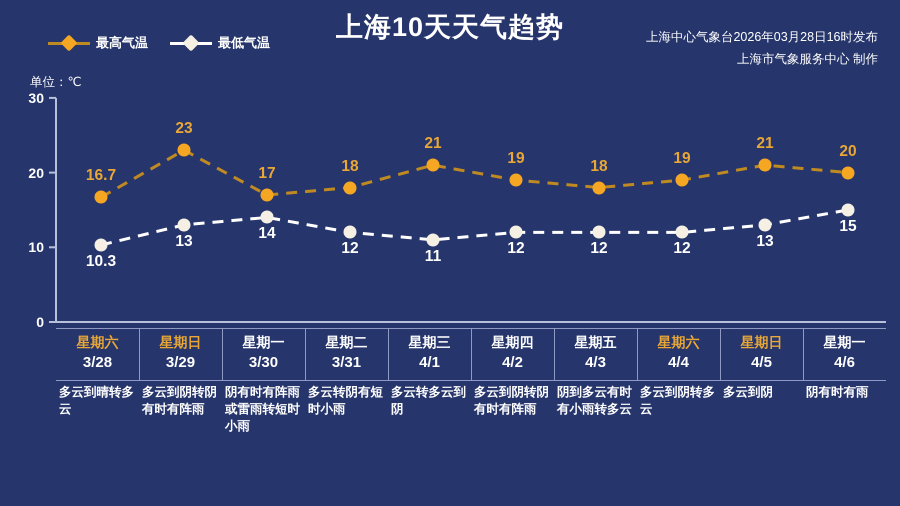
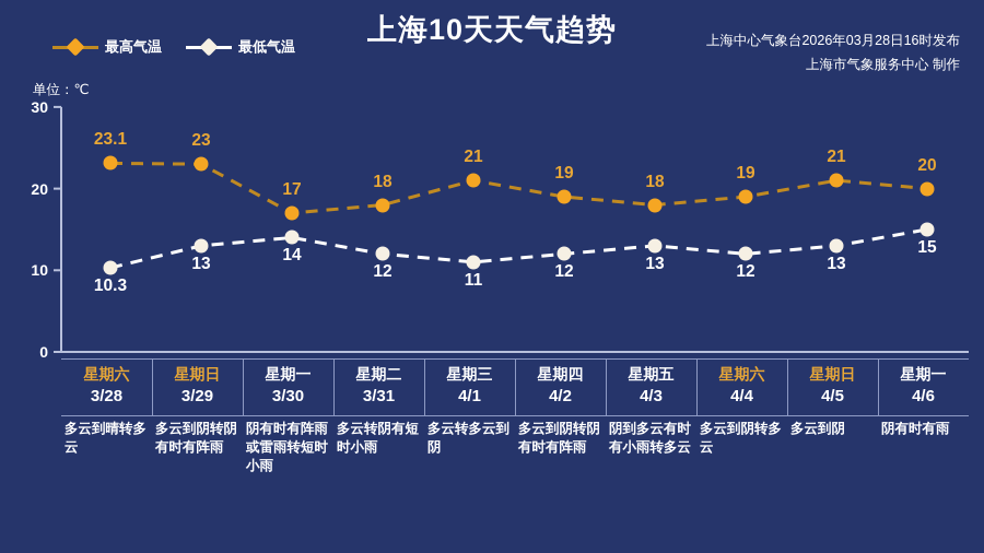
最高气温/3/28: 16.7 -> 23.1
最低气温/4/3: 12 -> 13
